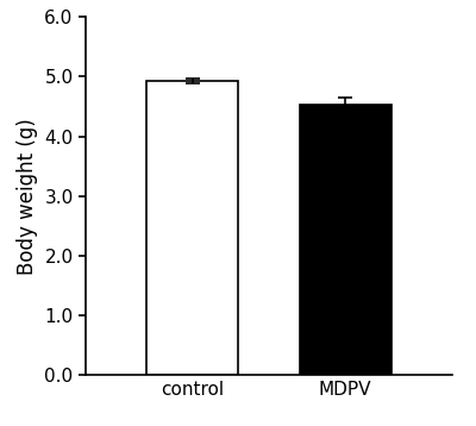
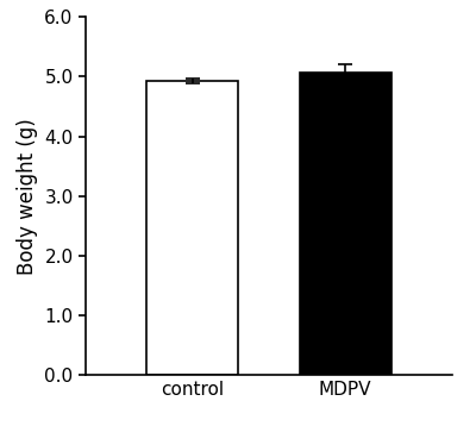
MDPV: 4.52 -> 5.07
